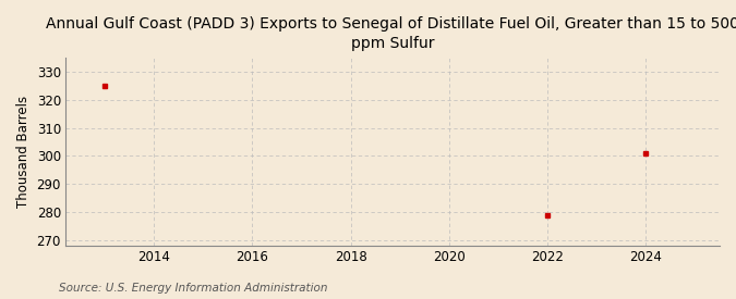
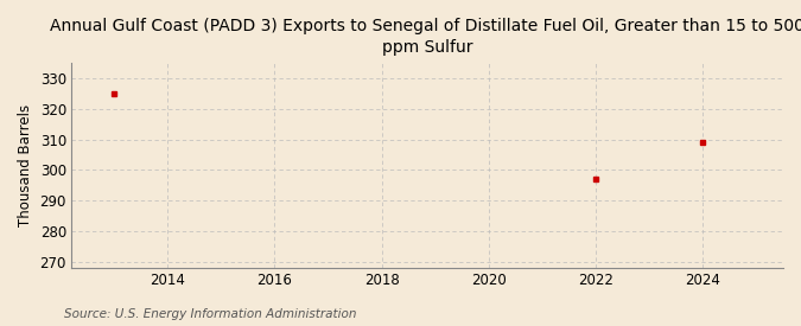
2022: 279 -> 297
2024: 301 -> 309
